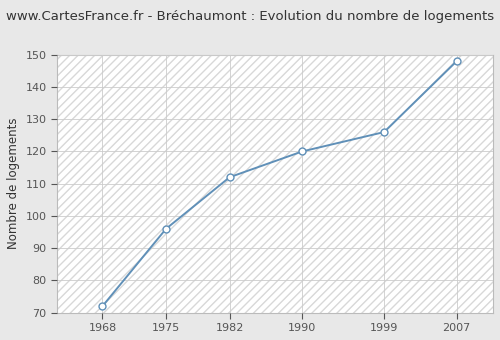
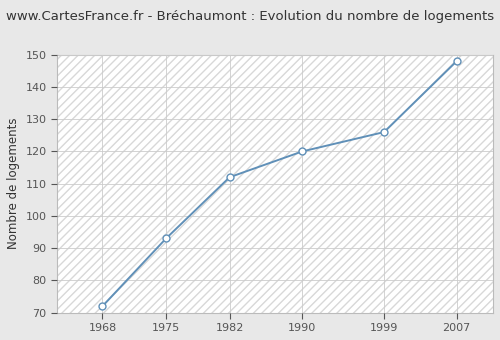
1975: 96 -> 93
